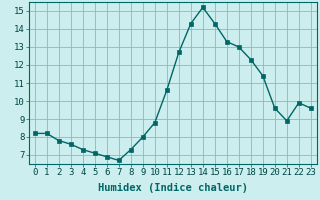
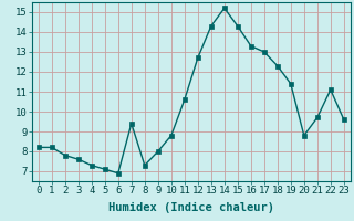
7: 6.7 -> 9.4
20: 9.6 -> 8.8
21: 8.9 -> 9.7
22: 9.9 -> 11.1
